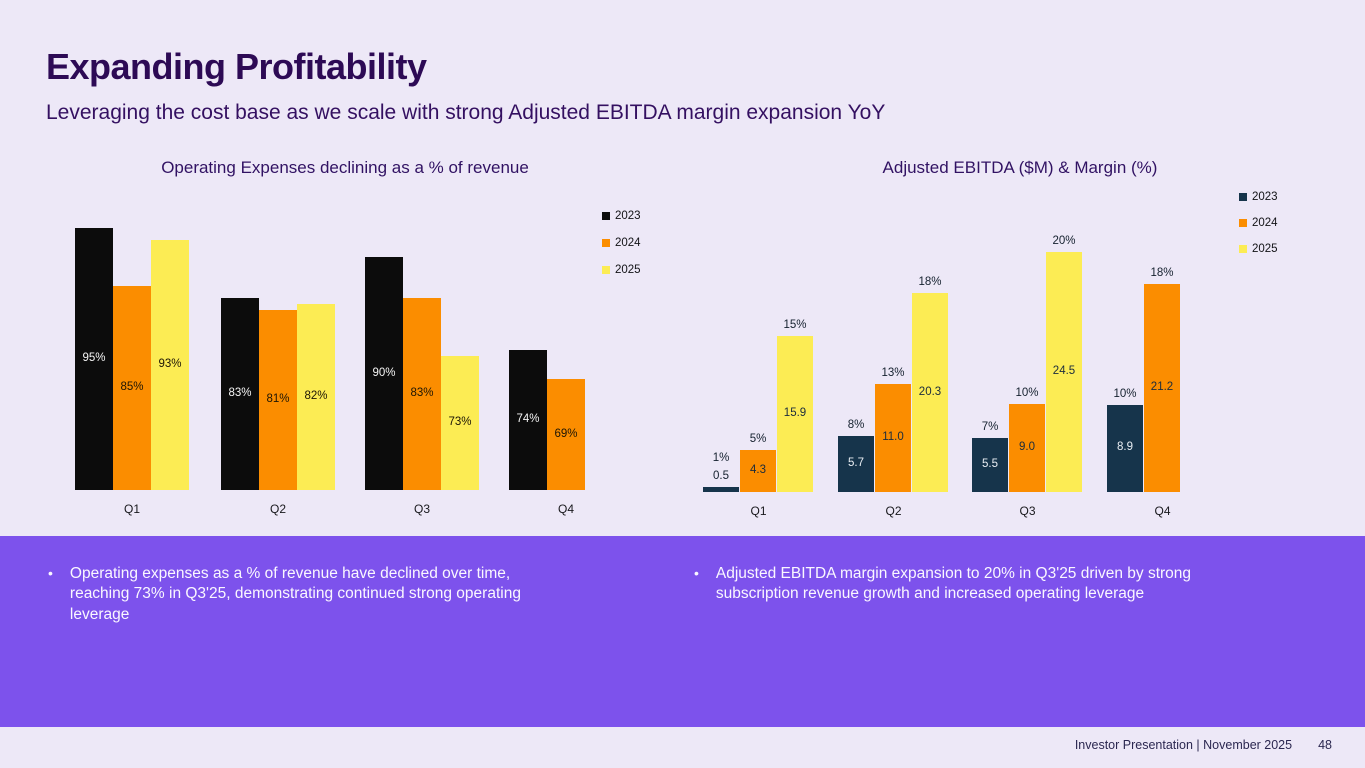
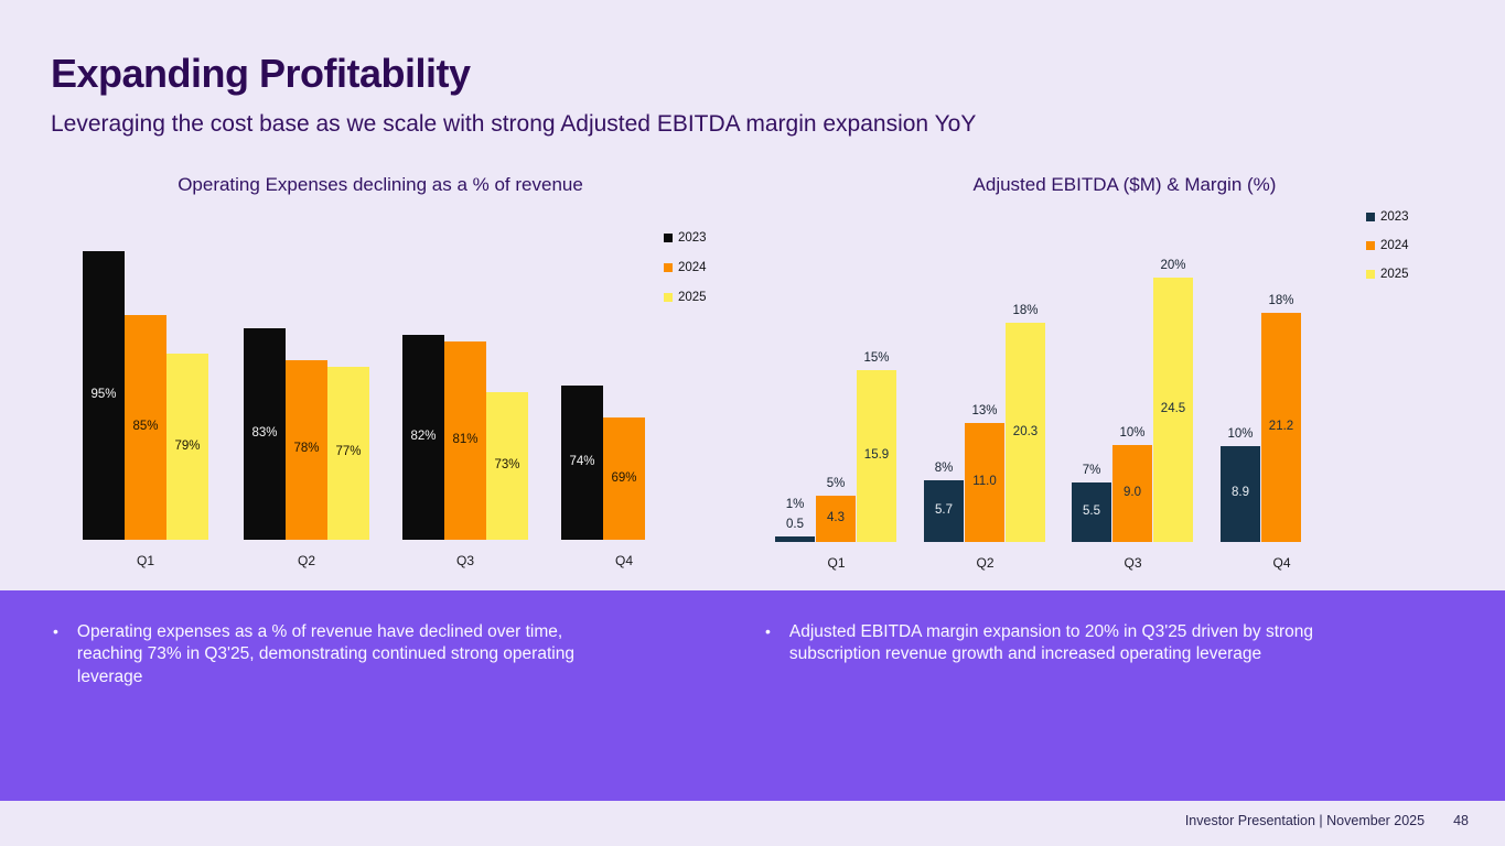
Operating Expenses declining as a % of revenue/2025/Q1: 93% -> 79%
Operating Expenses declining as a % of revenue/2024/Q2: 81% -> 78%
Operating Expenses declining as a % of revenue/2025/Q2: 82% -> 77%
Operating Expenses declining as a % of revenue/2023/Q3: 90% -> 82%
Operating Expenses declining as a % of revenue/2024/Q3: 83% -> 81%
